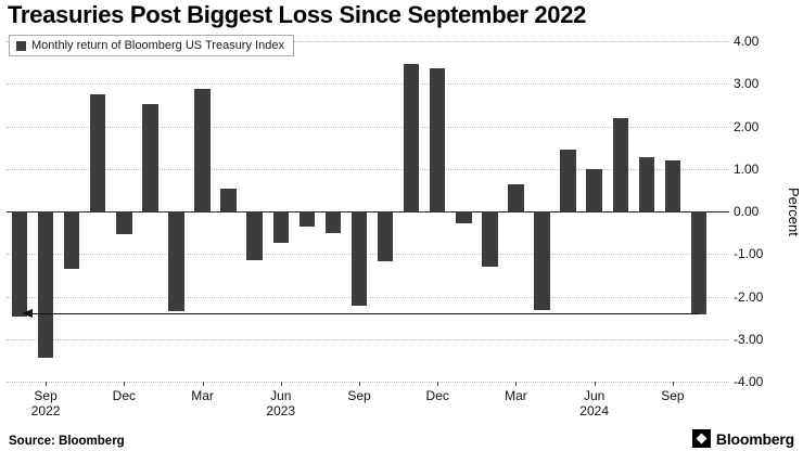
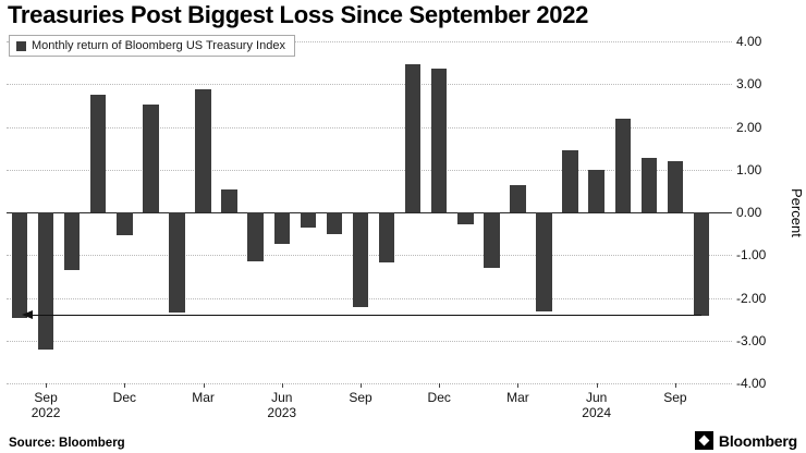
Sep 2022: -3.5 -> -3.2
